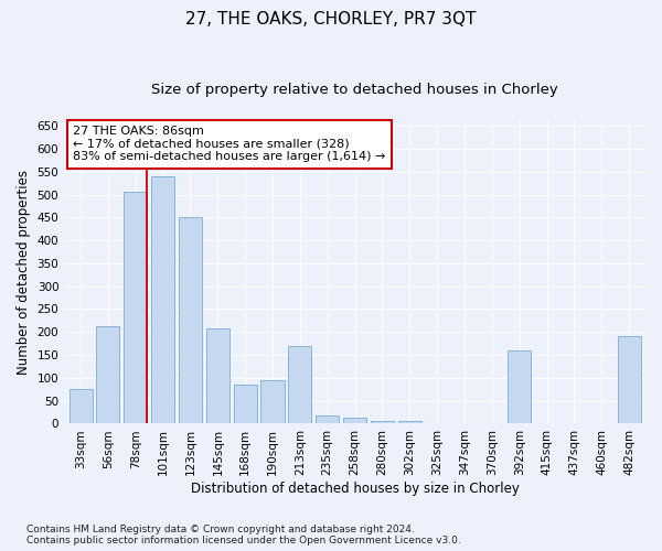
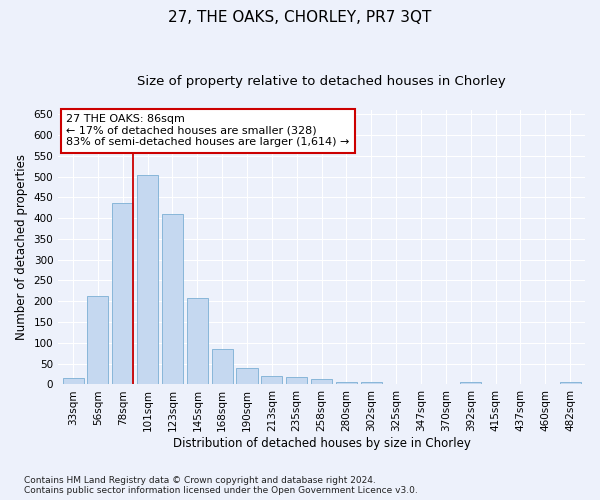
33sqm: 75 -> 15
78sqm: 505 -> 437
101sqm: 540 -> 503
123sqm: 450 -> 410
190sqm: 95 -> 40
213sqm: 170 -> 20
392sqm: 160 -> 5
482sqm: 190 -> 5
